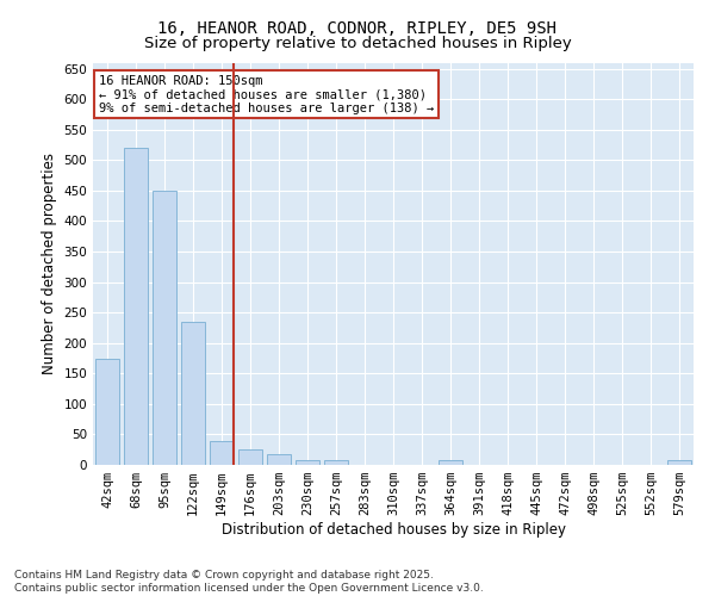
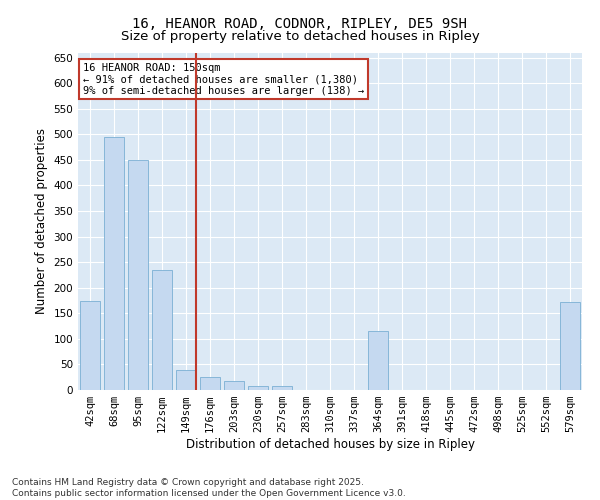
68sqm: 520 -> 494
364sqm: 8 -> 116
579sqm: 8 -> 172
